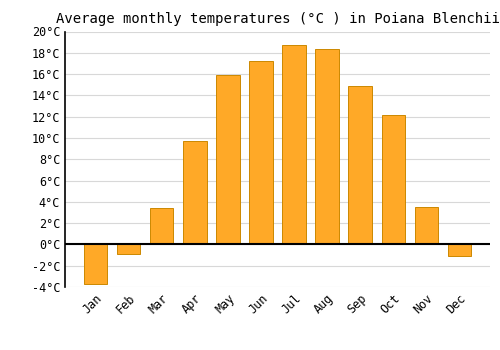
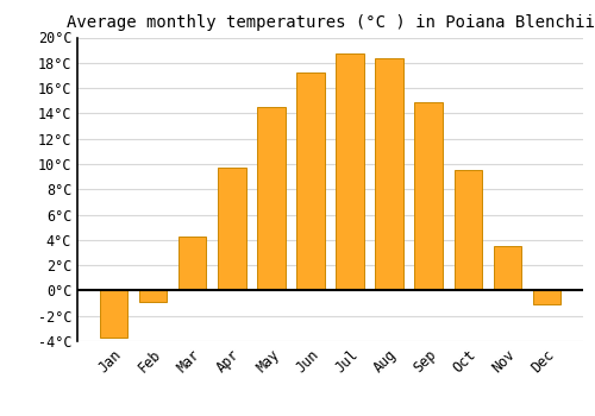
Mar: 3.4°C -> 4.3°C
May: 15.9°C -> 14.5°C
Oct: 12.2°C -> 9.5°C
